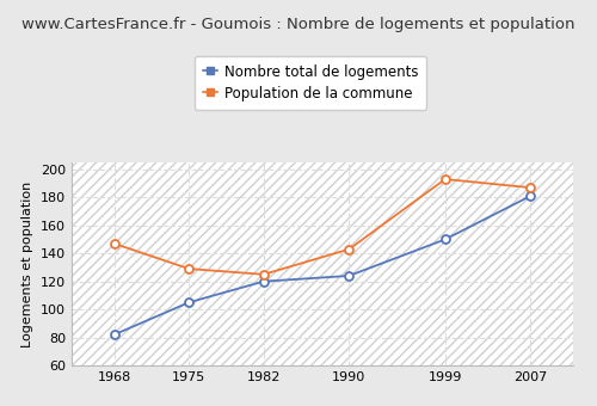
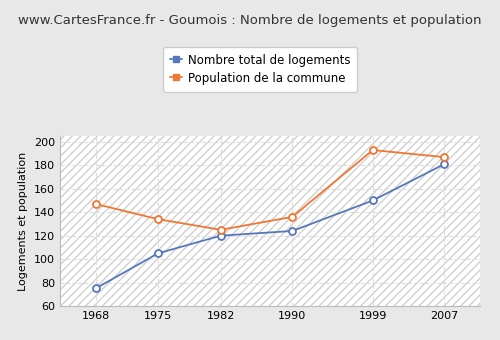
Nombre total de logements/1968: 82 -> 75
Population de la commune/1975: 129 -> 134
Population de la commune/1990: 143 -> 136
